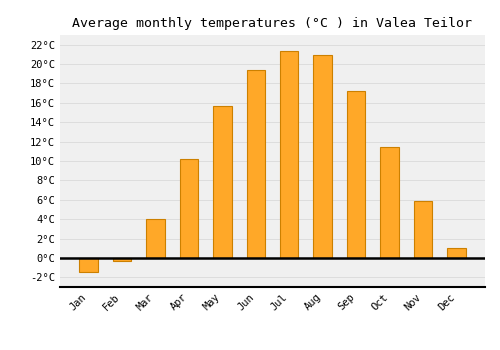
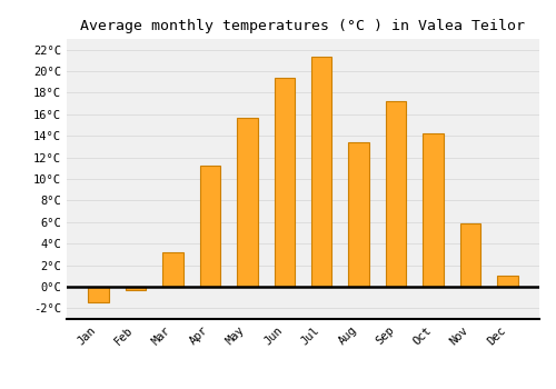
Mar: 4.0°C -> 3.2°C
Apr: 10.2°C -> 11.2°C
Aug: 20.9°C -> 13.4°C
Oct: 11.4°C -> 14.2°C
